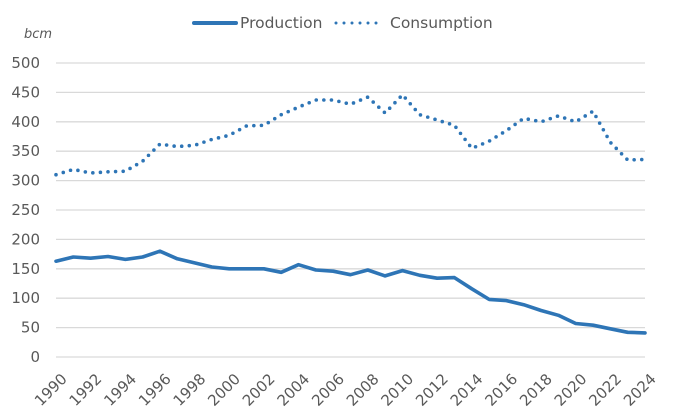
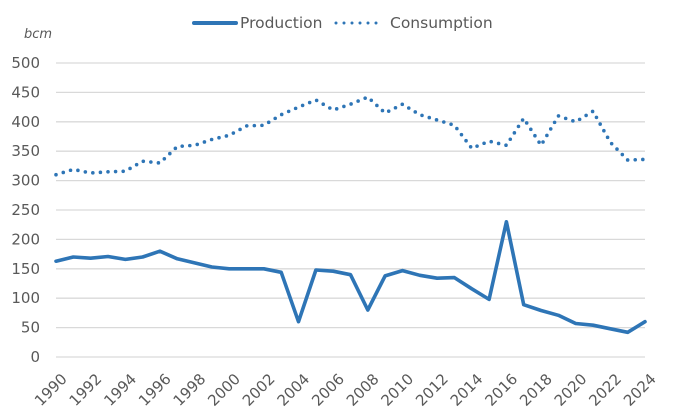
Consumption/1996: 360 -> 330
Production/2004: 160 -> 60
Consumption/2006: 440 -> 420
Production/2008: 150 -> 80
Consumption/2010: 450 -> 430
Production/2016: 100 -> 230
Consumption/2016: 380 -> 360
Consumption/2018: 400 -> 360
Production/2024: 40 -> 60
